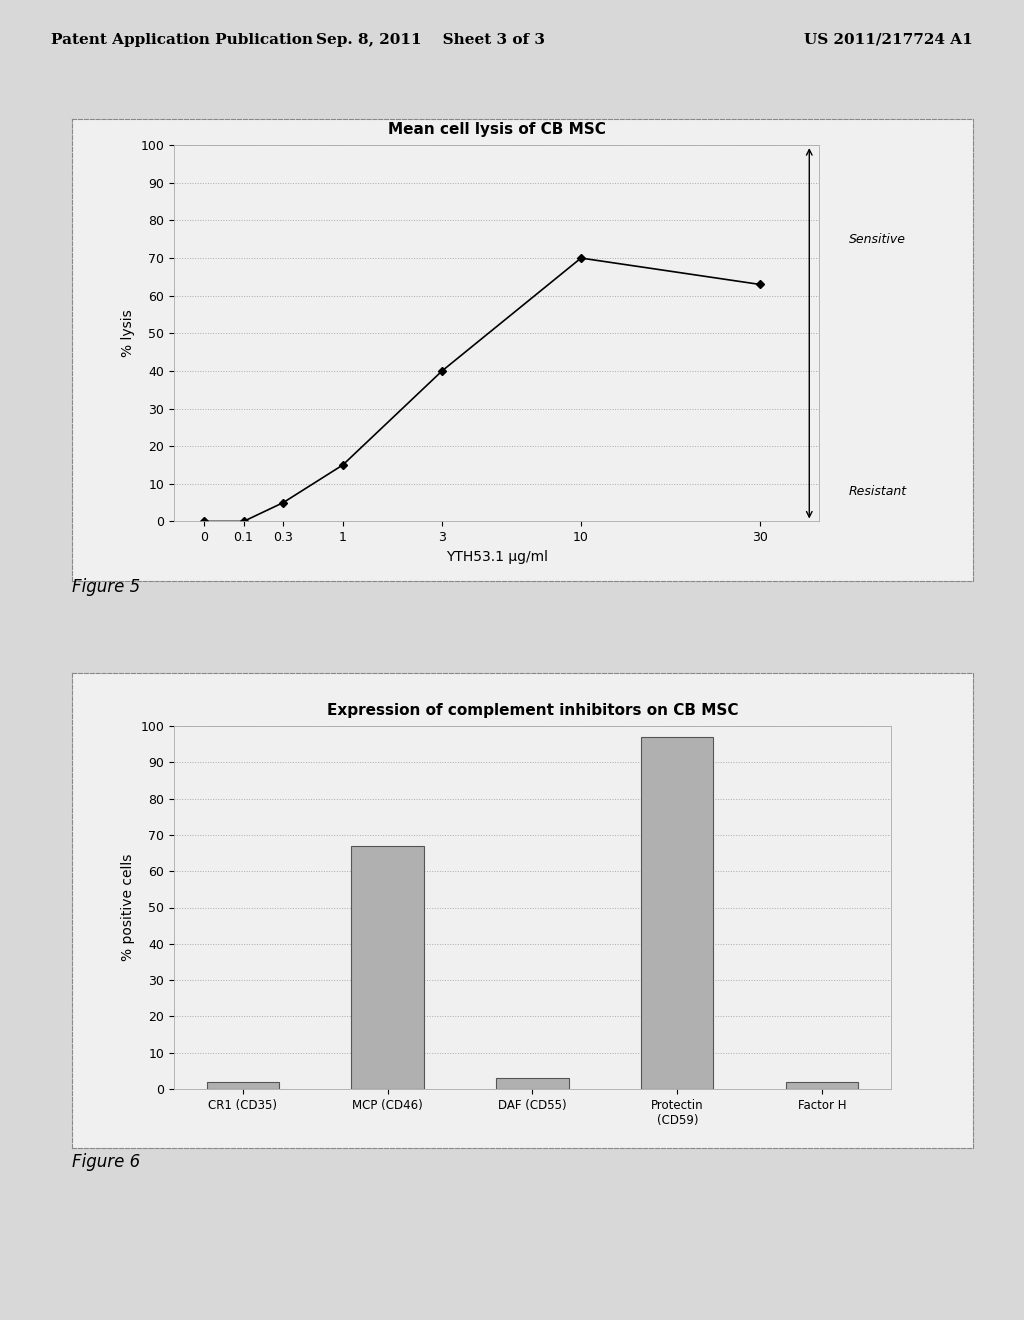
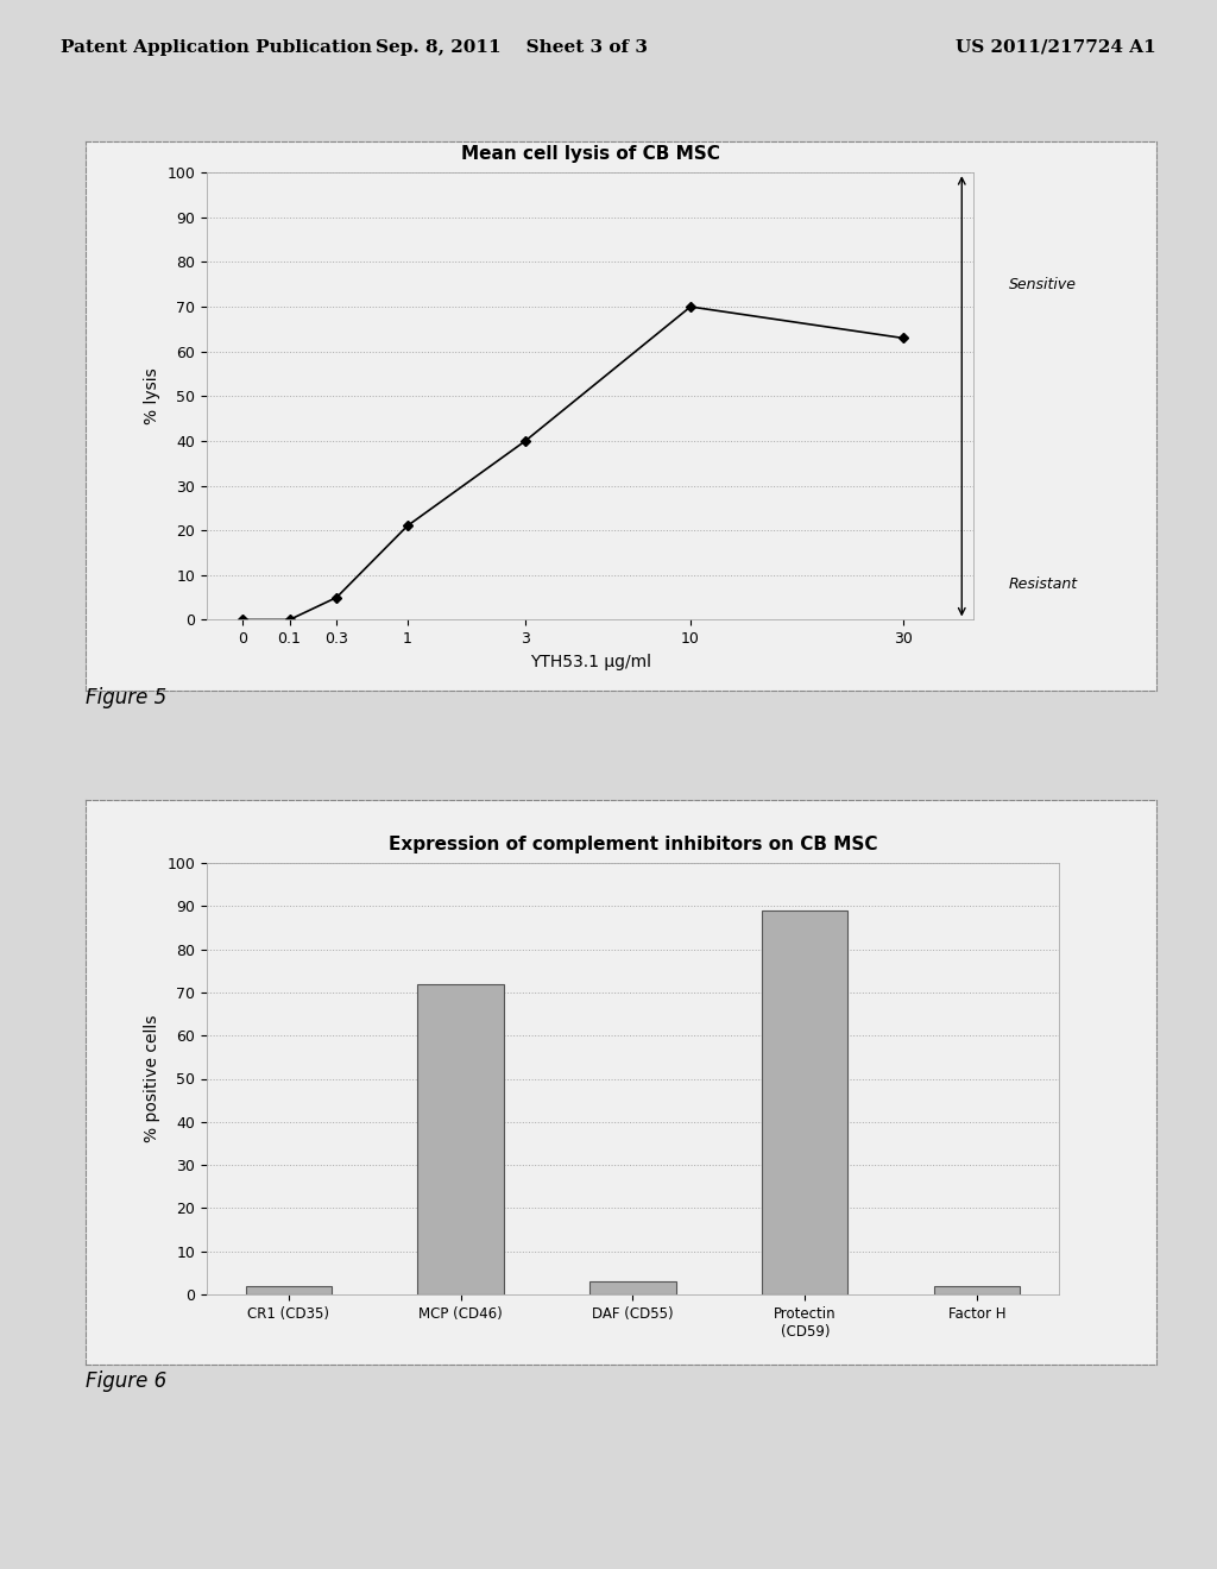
Mean cell lysis of CB MSC/1: 15 -> 21
Expression of complement inhibitors on CB MSC/MCP (CD46): 67 -> 72
Expression of complement inhibitors on CB MSC/Protectin (CD59): 97 -> 89
